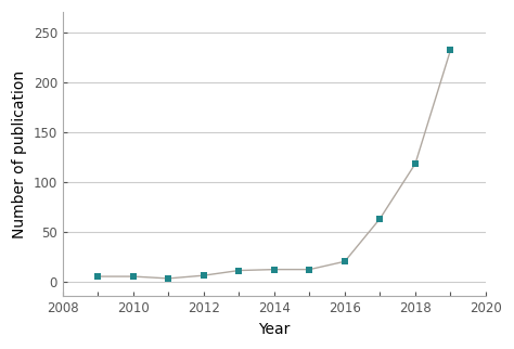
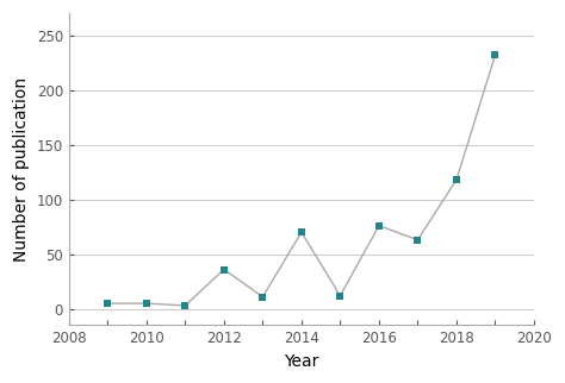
2012: 6 -> 36
2014: 12 -> 70
2016: 20 -> 76
